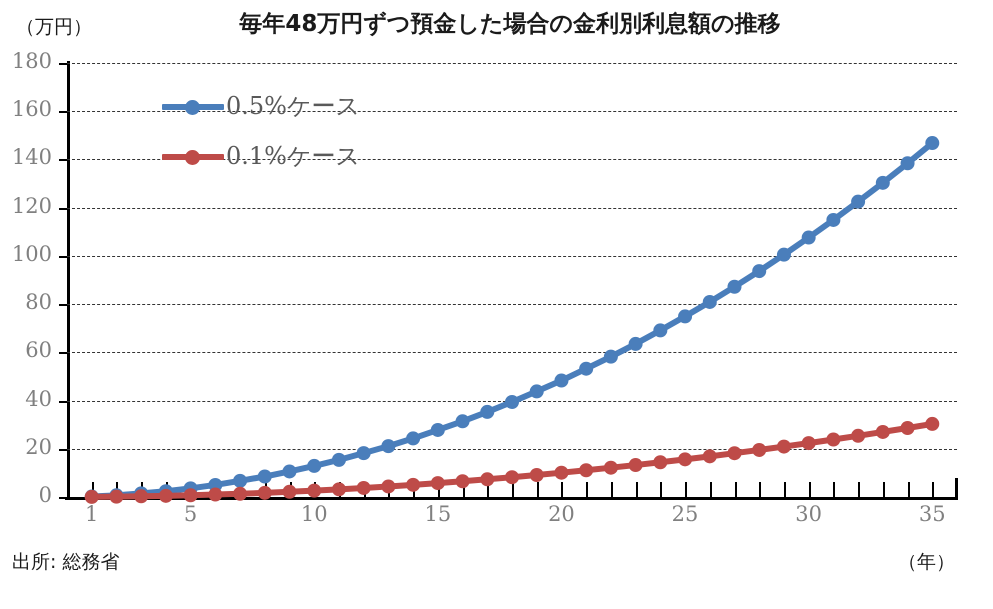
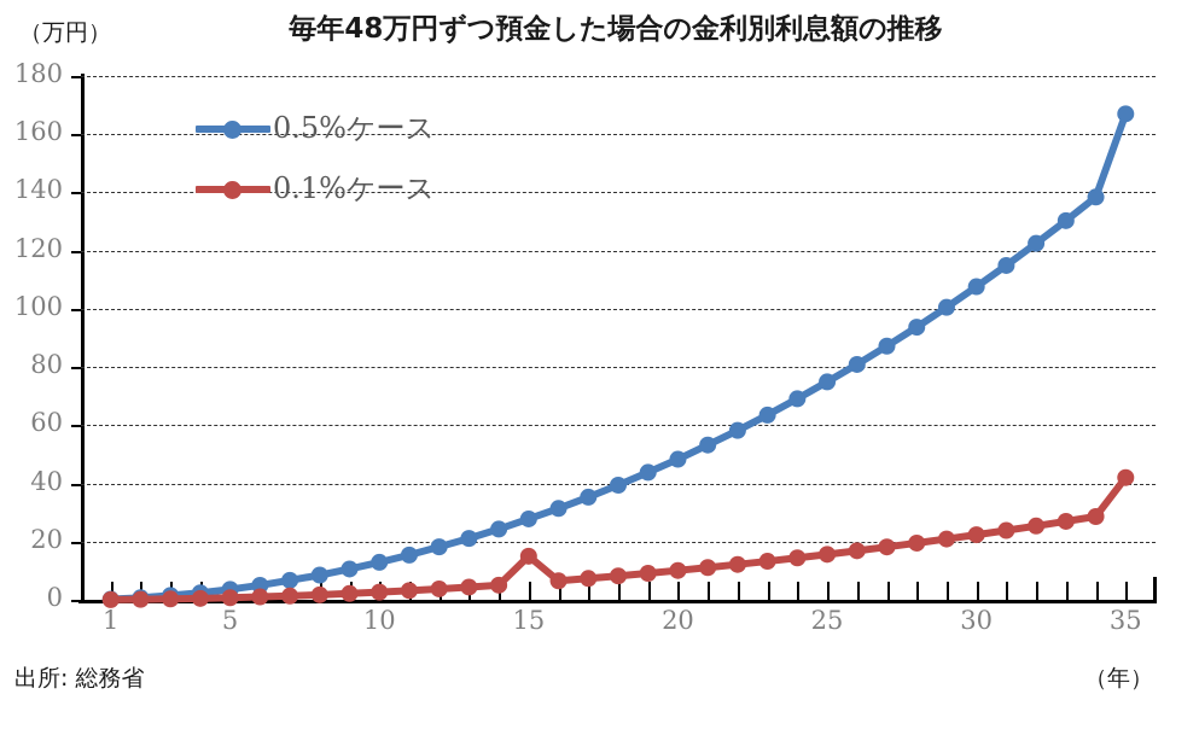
0.1%ケース/15: 6 -> 15
0.5%ケース/35: 147 -> 167
0.1%ケース/35: 30 -> 42
